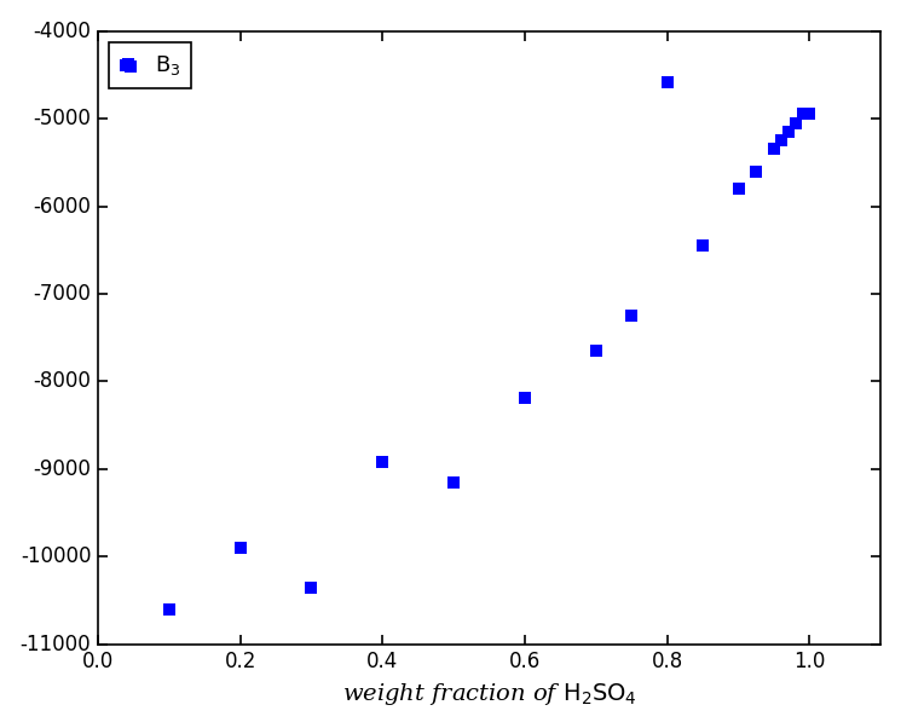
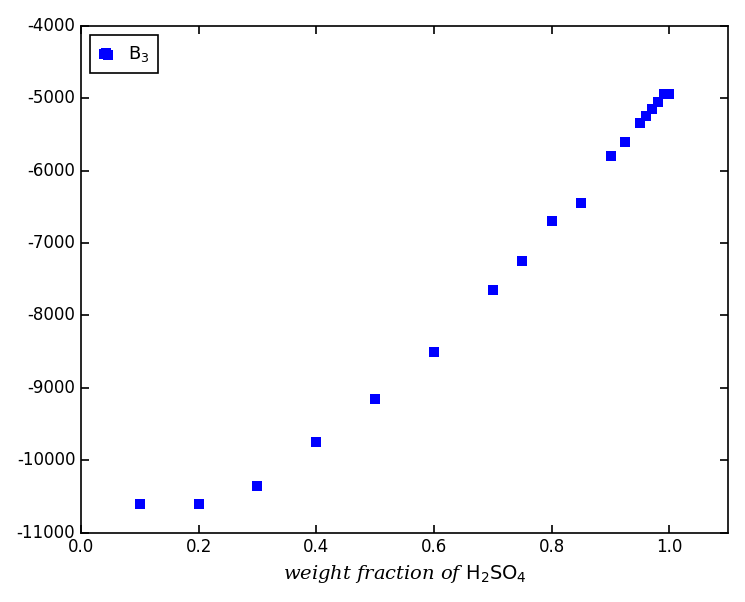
0.2: -9900 -> -10600
0.4: -8920 -> -9750
0.6: -8180 -> -8500
0.8: -4580 -> -6700
